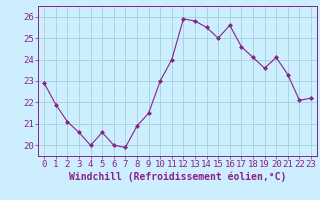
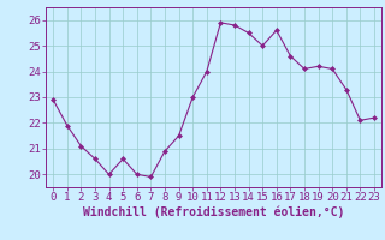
19: 23.6 -> 24.2
